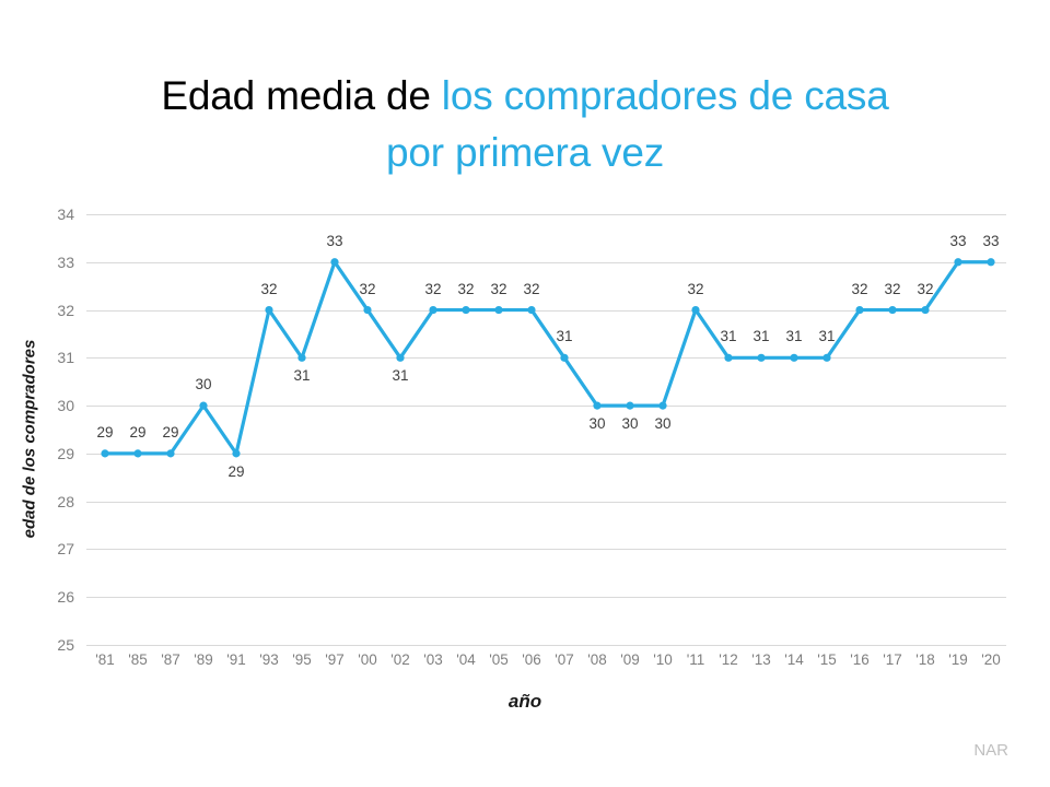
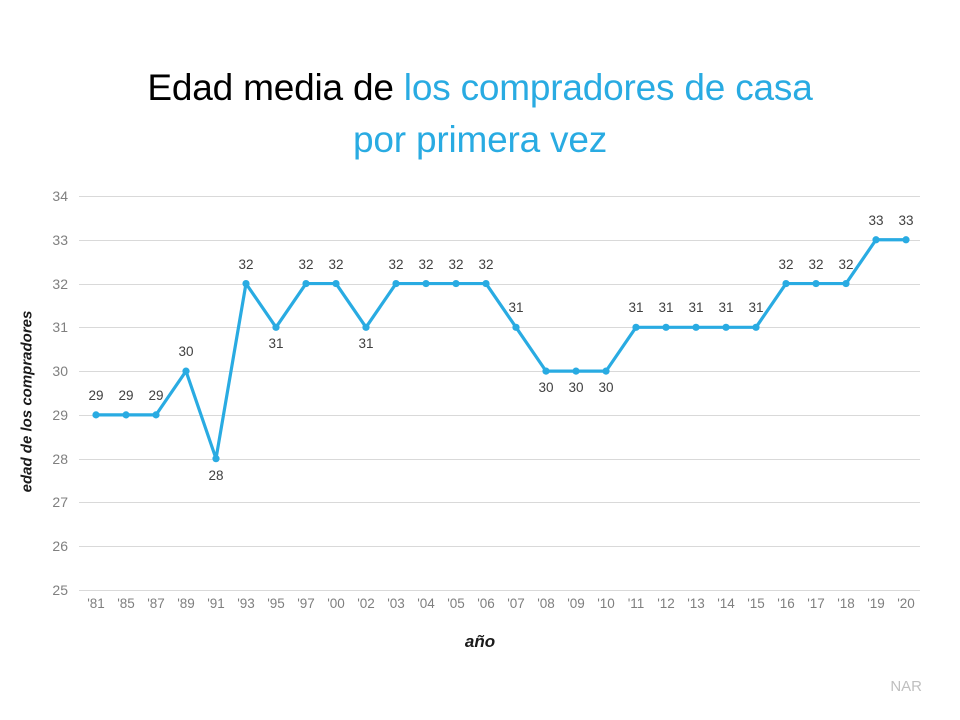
'91: 29 -> 28
'97: 33 -> 32
'11: 32 -> 31
